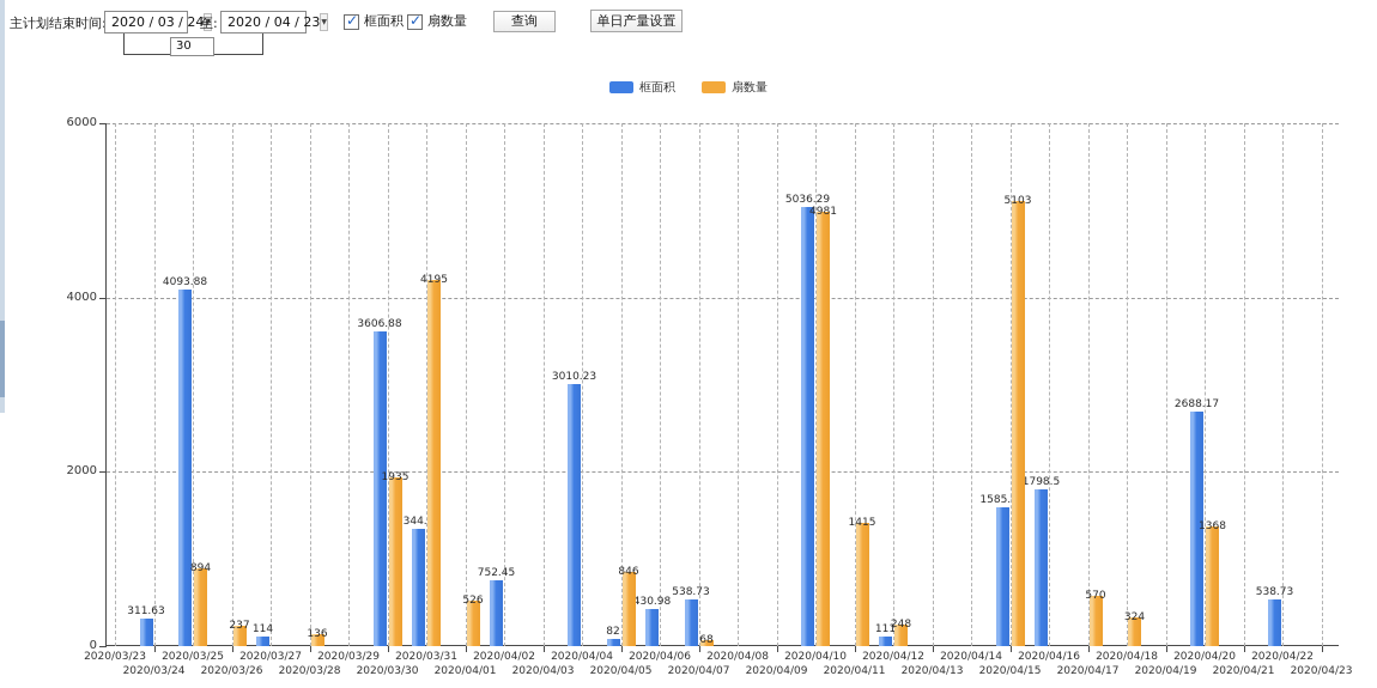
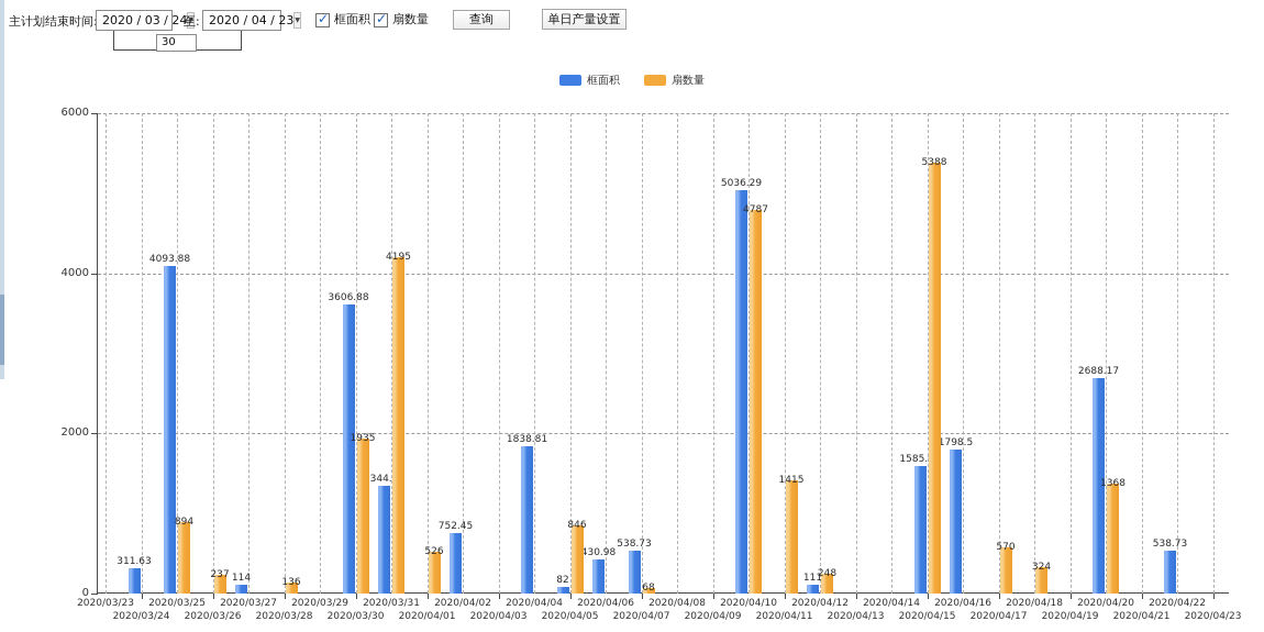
框面积/2020/04/04: 3010.23 -> 1838.81
扇数量/2020/04/10: 4981 -> 4787
扇数量/2020/04/15: 5103 -> 5388
